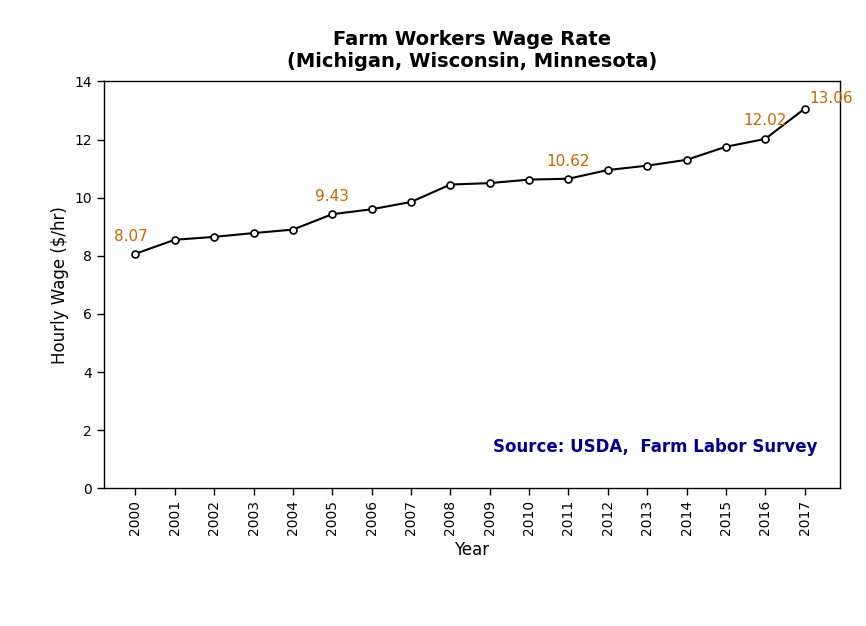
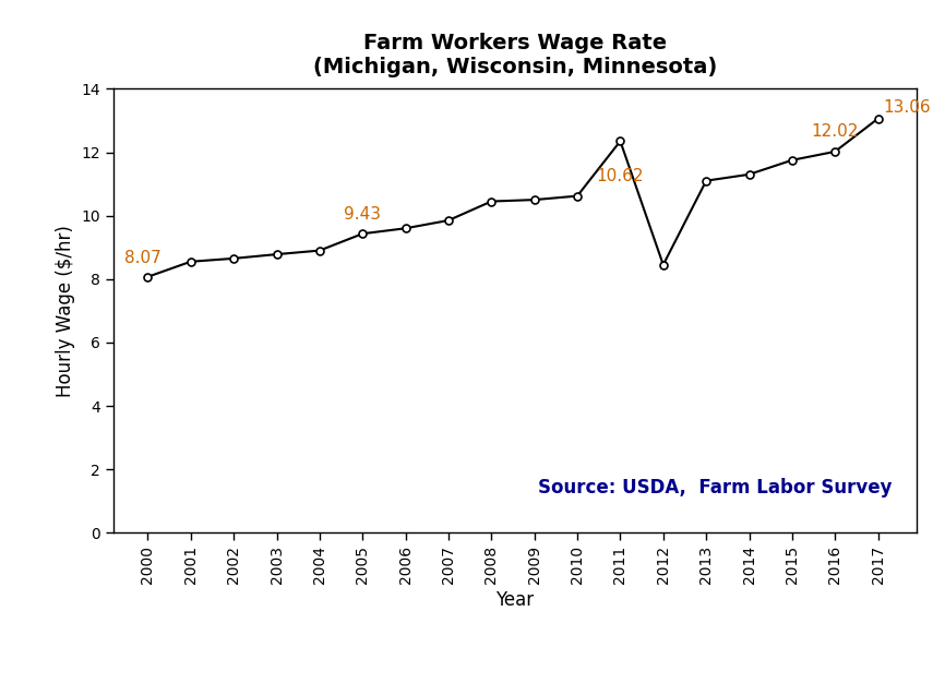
2011: 10.65 -> 12.35
2012: 10.95 -> 8.45
